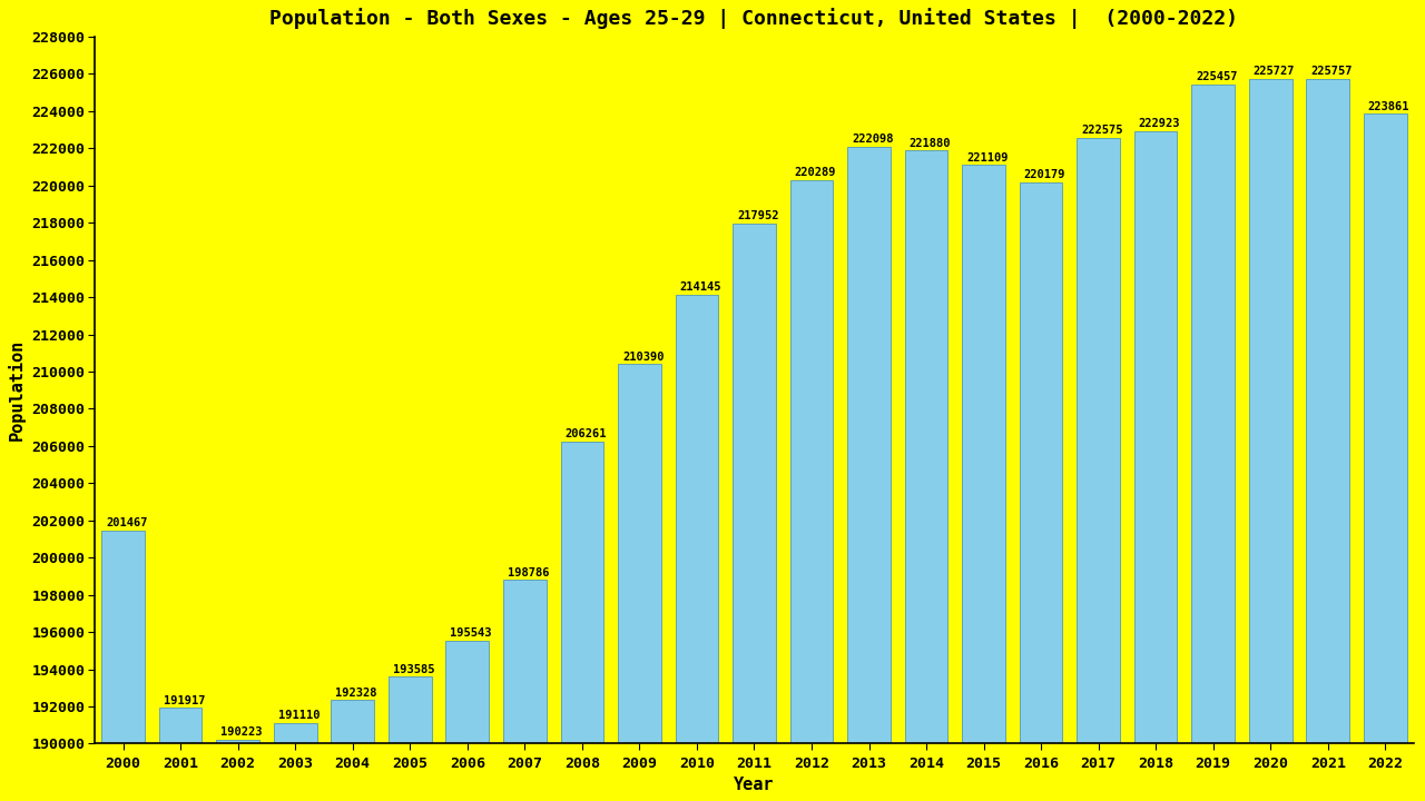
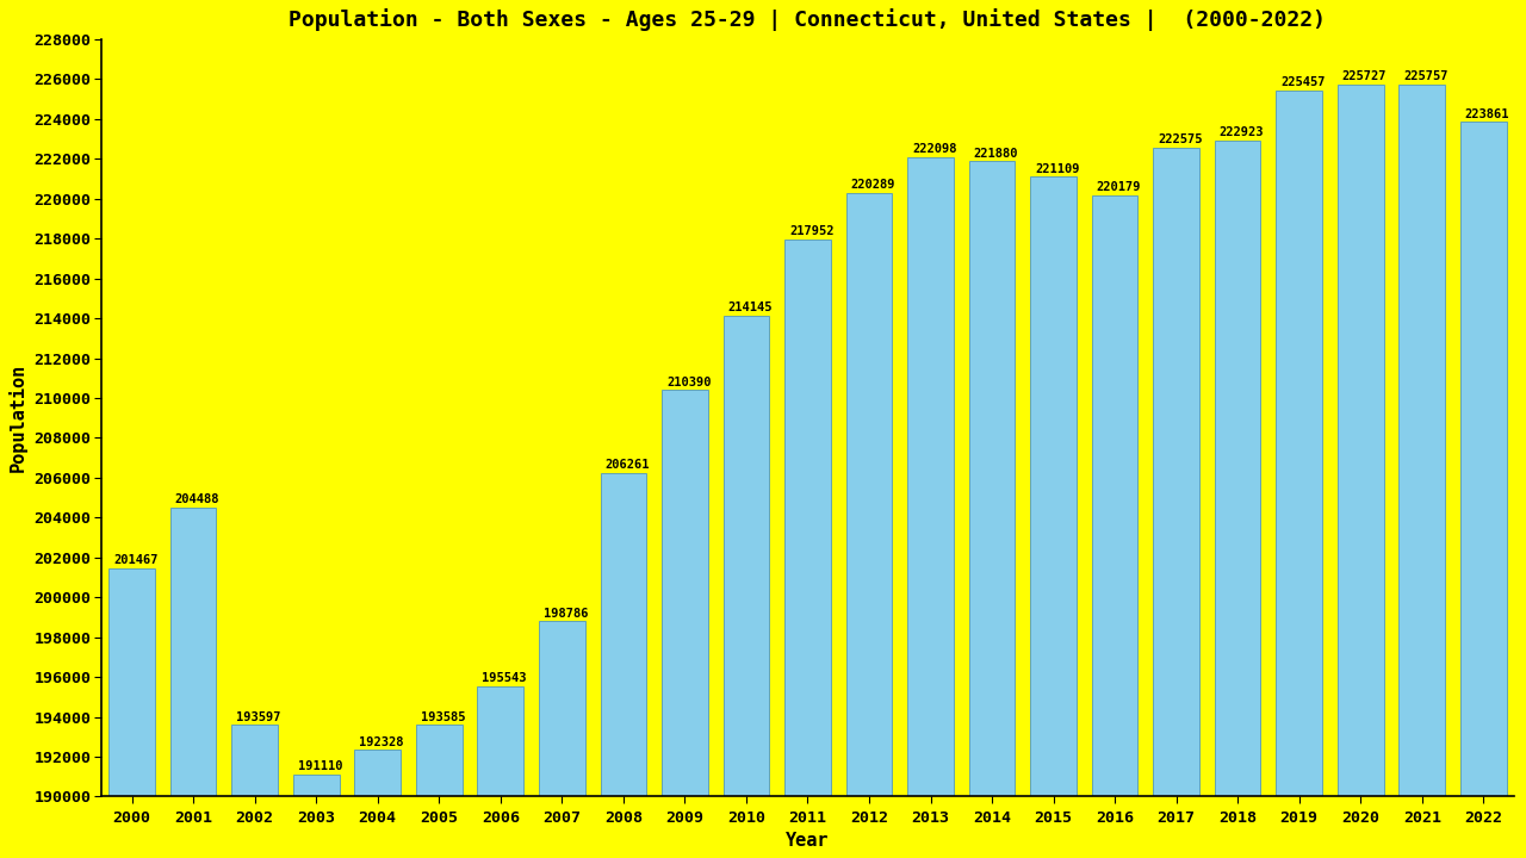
2001: 191917 -> 204488
2002: 190223 -> 193597
